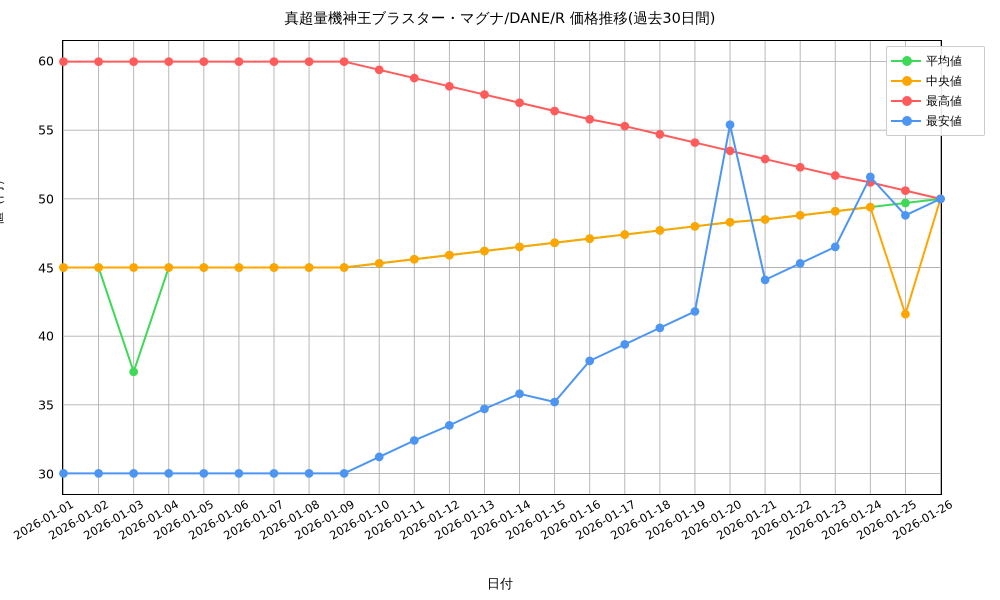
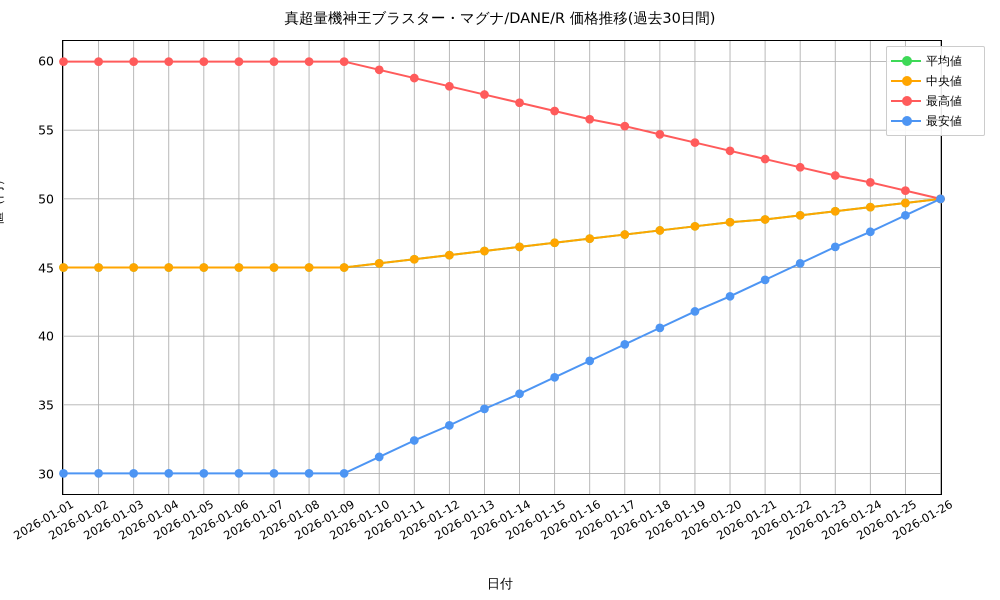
平均値/2026-01-03: 37.4 -> 45.0
最安値/2026-01-15: 35.2 -> 37.0
最安値/2026-01-20: 55.4 -> 42.9
最安値/2026-01-24: 51.6 -> 47.6
中央値/2026-01-25: 41.6 -> 49.7
